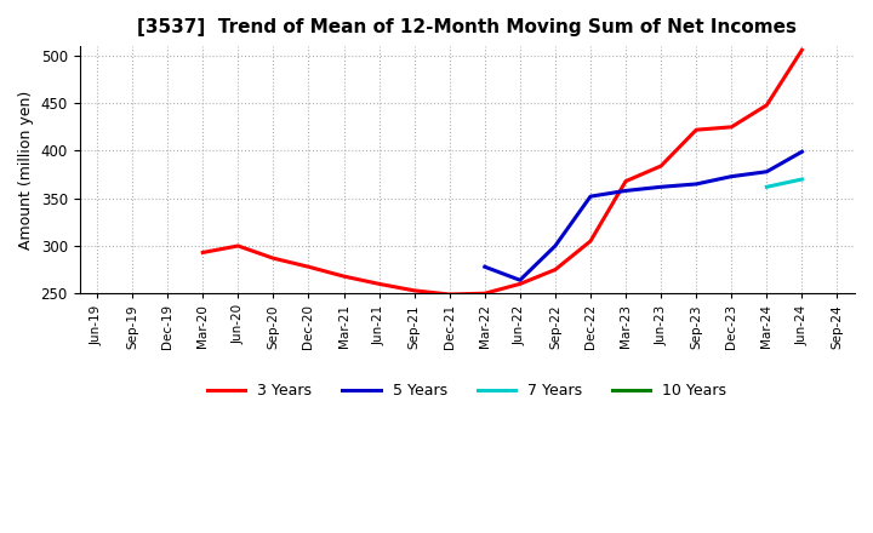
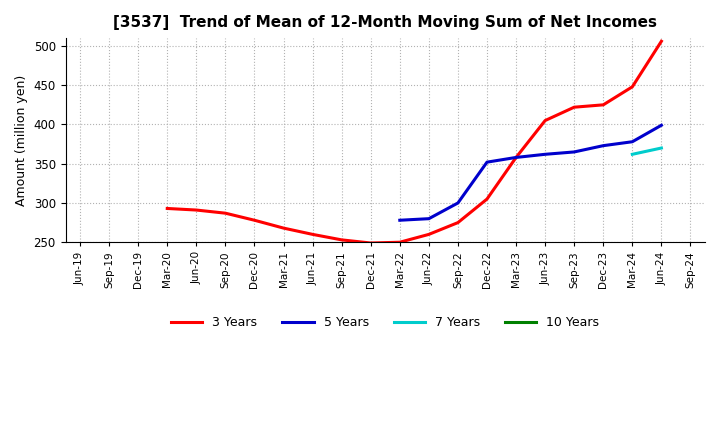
3 Years/Jun-20: 300 -> 291
5 Years/Jun-22: 264 -> 280
3 Years/Mar-23: 368 -> 358
3 Years/Jun-23: 384 -> 405
